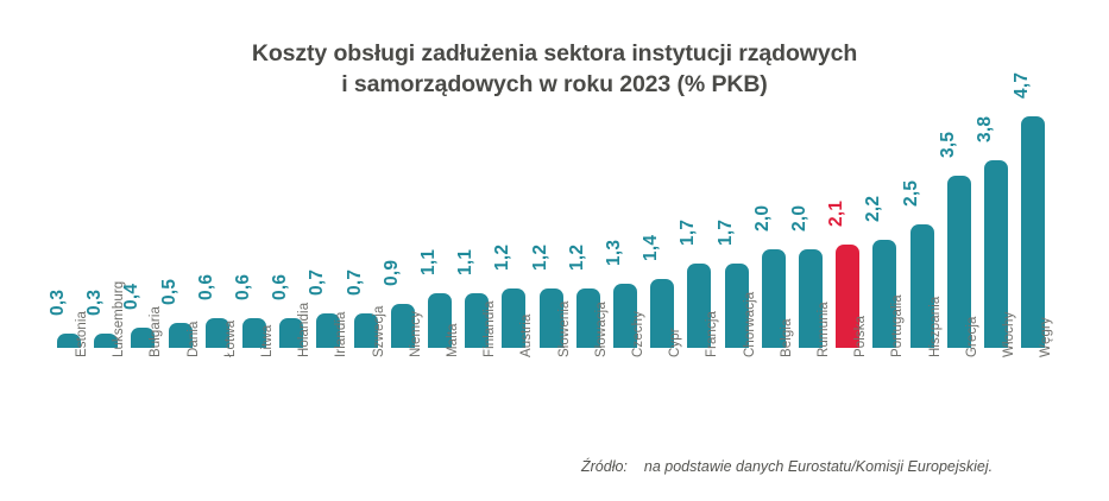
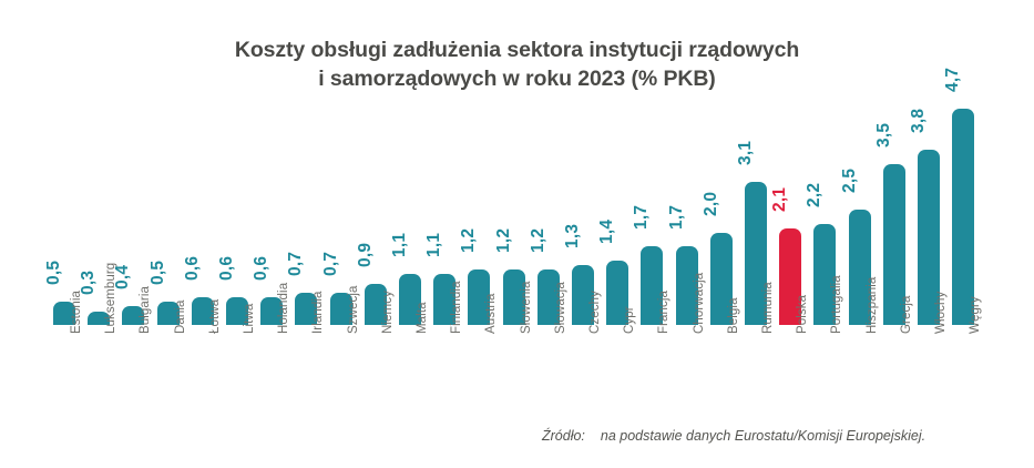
Estonia: 0,3 -> 0,5
Rumunia: 2,0 -> 3,1
